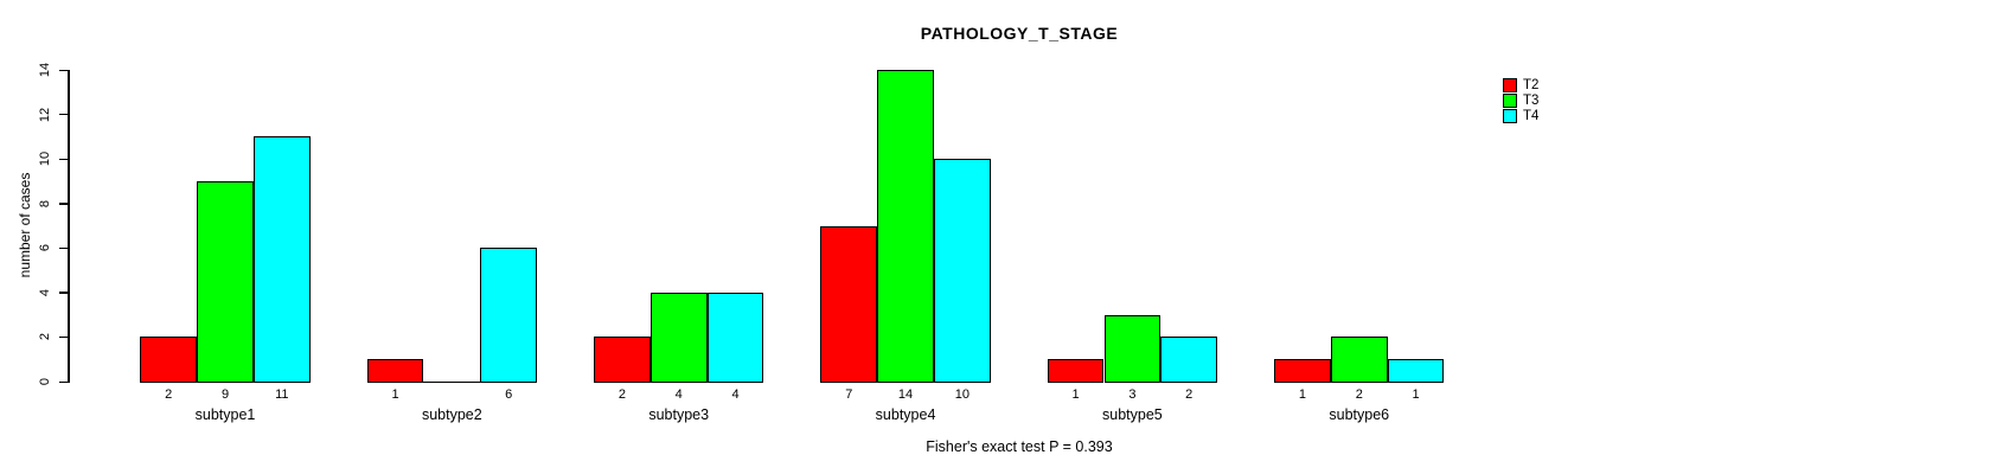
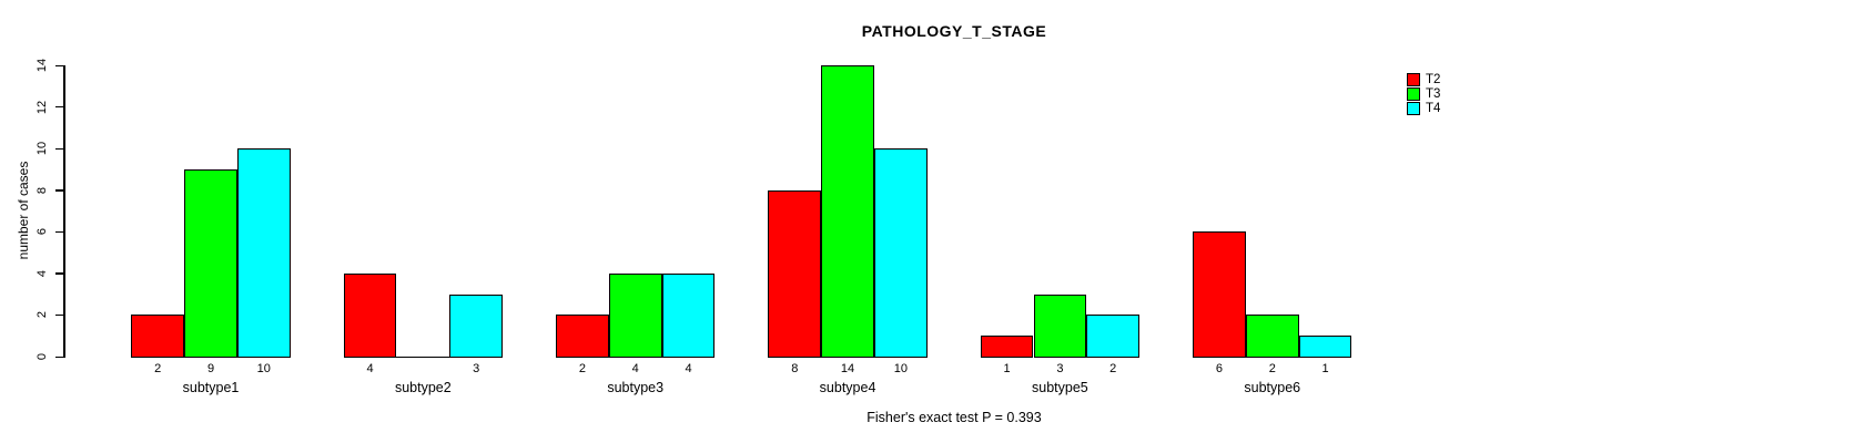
T4/subtype1: 11 -> 10
T2/subtype2: 1 -> 4
T4/subtype2: 6 -> 3
T2/subtype4: 7 -> 8
T2/subtype6: 1 -> 6
